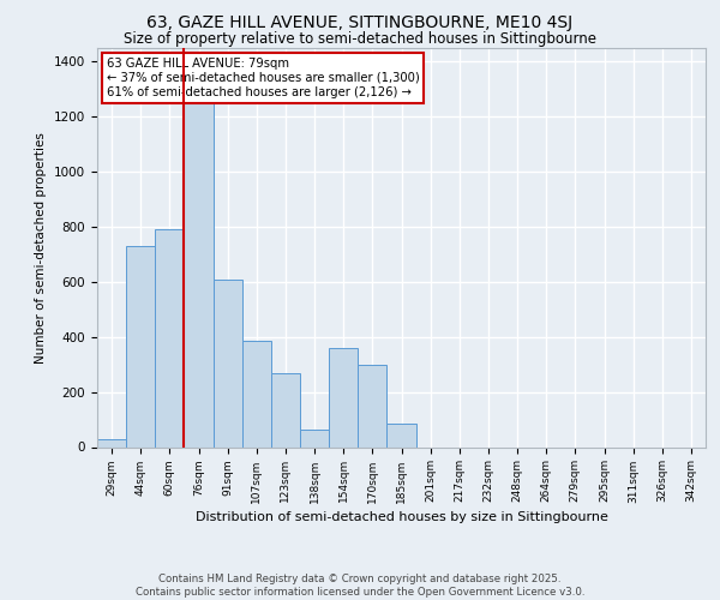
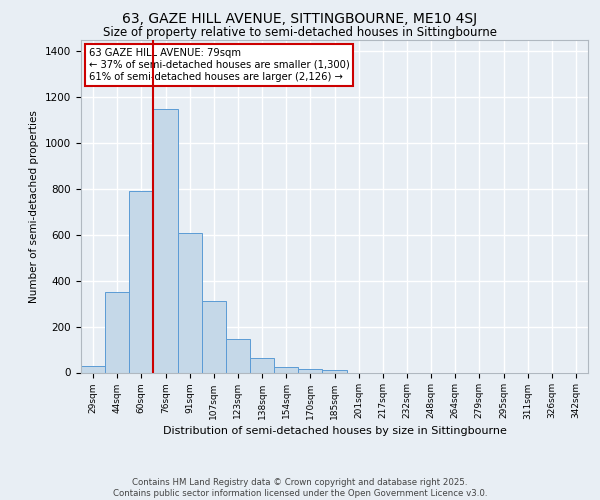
44sqm: 730 -> 350
76sqm: 1255 -> 1150
107sqm: 385 -> 310
123sqm: 270 -> 145
154sqm: 360 -> 25
170sqm: 300 -> 15
185sqm: 85 -> 10
